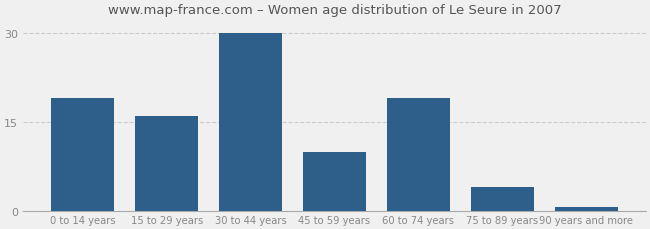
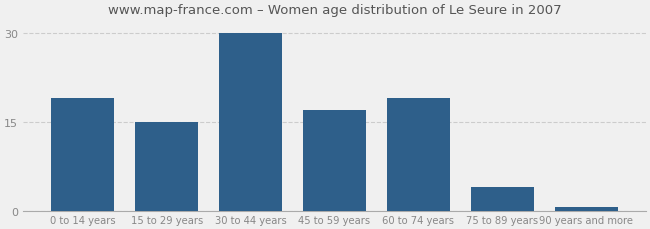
15 to 29 years: 16.0 -> 15.0
45 to 59 years: 10.0 -> 17.0
